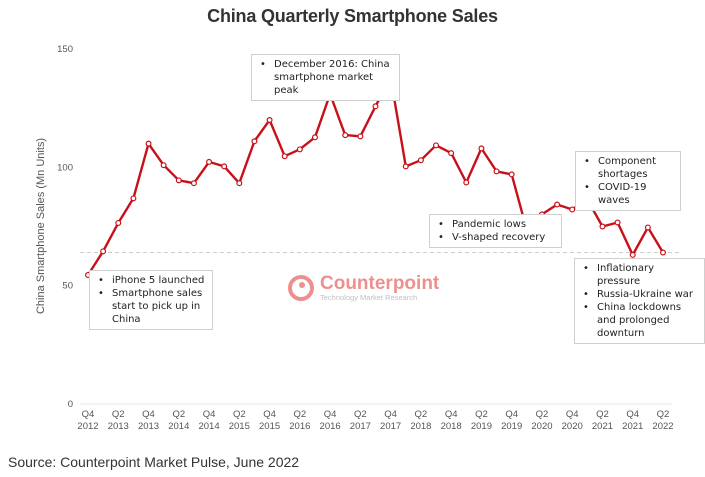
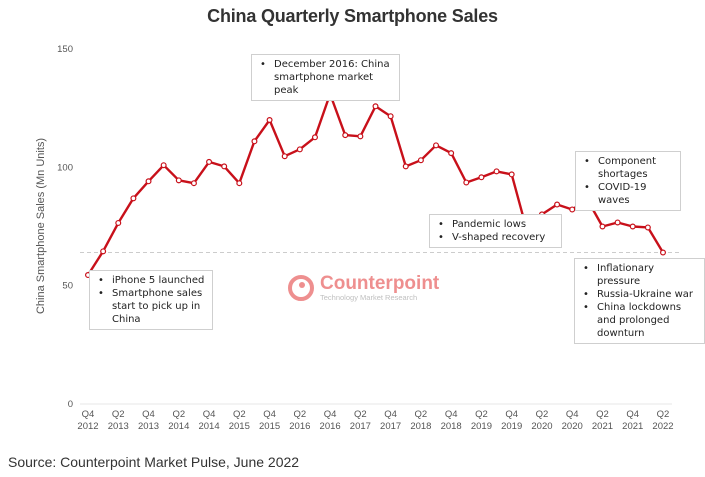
Q4 2013: 110 -> 94
Q4 2017: 138 -> 122
Q2 2019: 108 -> 96
Q4 2021: 63 -> 75
